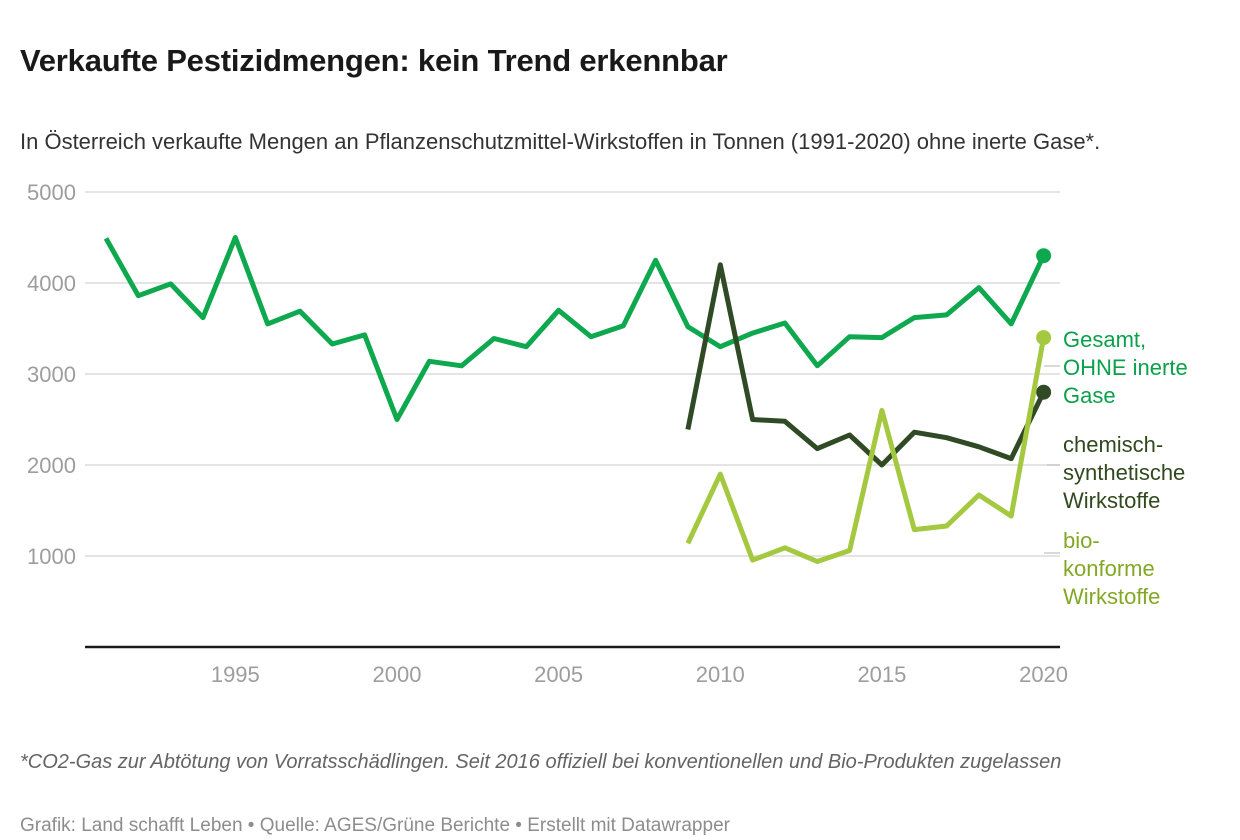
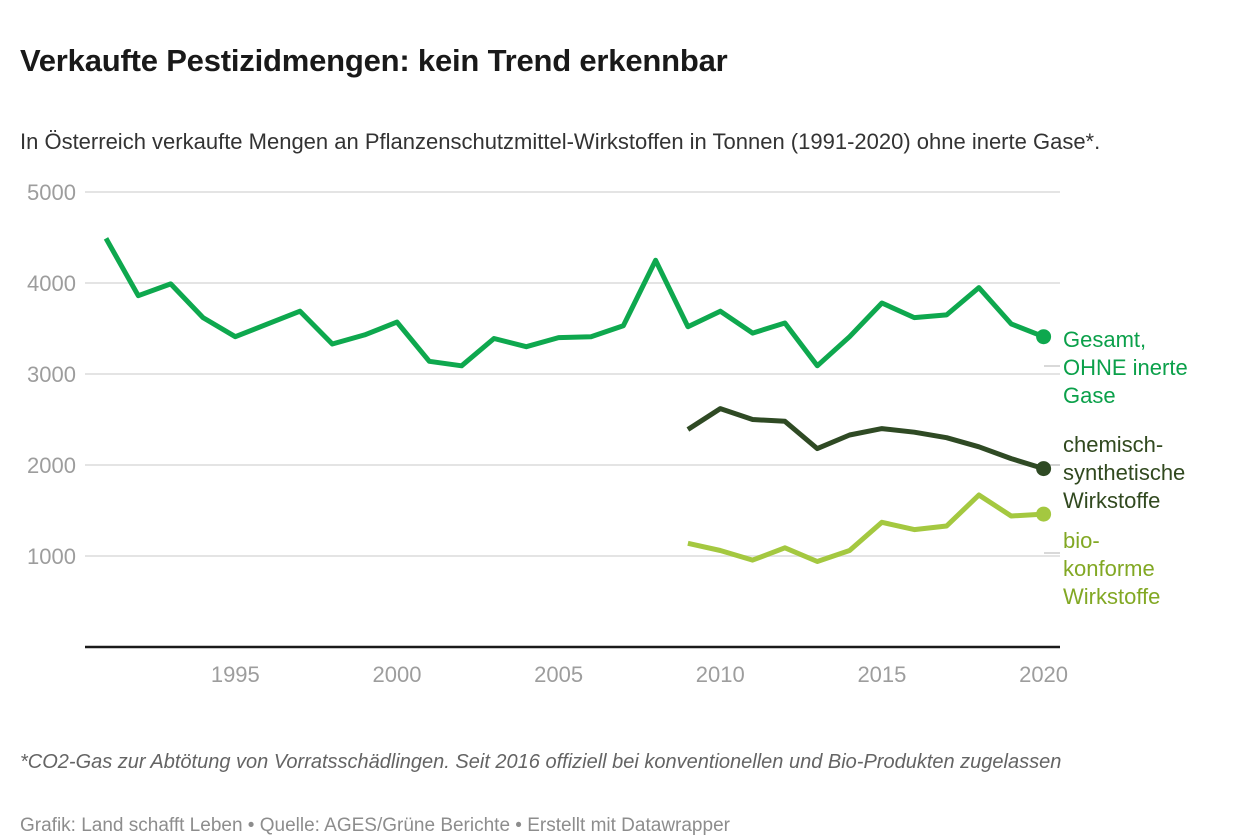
Gesamt, OHNE inerte Gase/1995: 4500 -> 3400
Gesamt, OHNE inerte Gase/2000: 2500 -> 3600
Gesamt, OHNE inerte Gase/2005: 3700 -> 3400
Gesamt, OHNE inerte Gase/2010: 3300 -> 3700
chemisch-synthetische Wirkstoffe/2010: 4200 -> 2600
bio-konforme Wirkstoffe/2010: 1900 -> 1100
Gesamt, OHNE inerte Gase/2015: 3400 -> 3800
chemisch-synthetische Wirkstoffe/2015: 2000 -> 2400
bio-konforme Wirkstoffe/2015: 2600 -> 1400
Gesamt, OHNE inerte Gase/2020: 4300 -> 3400
chemisch-synthetische Wirkstoffe/2020: 2800 -> 2000
bio-konforme Wirkstoffe/2020: 3400 -> 1500
